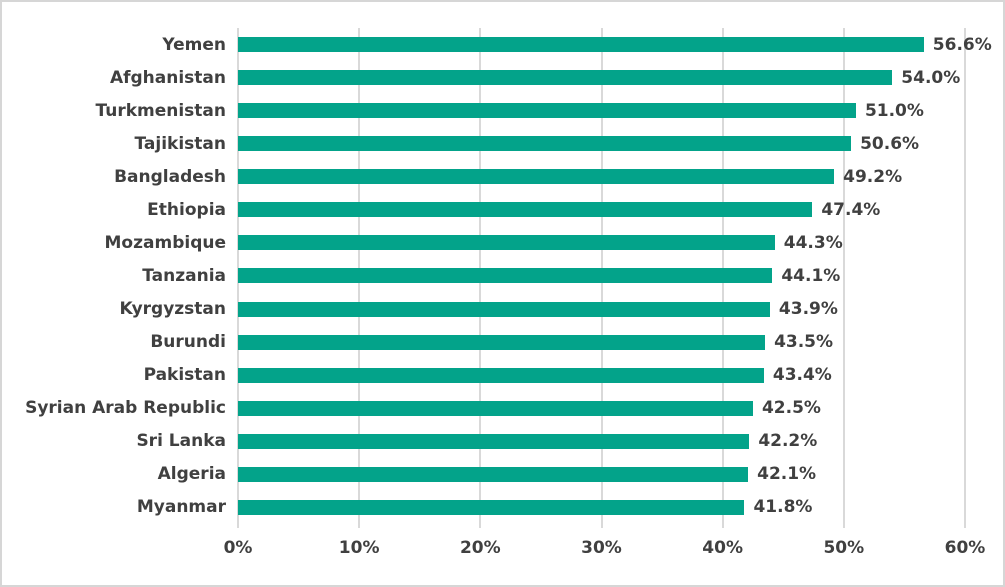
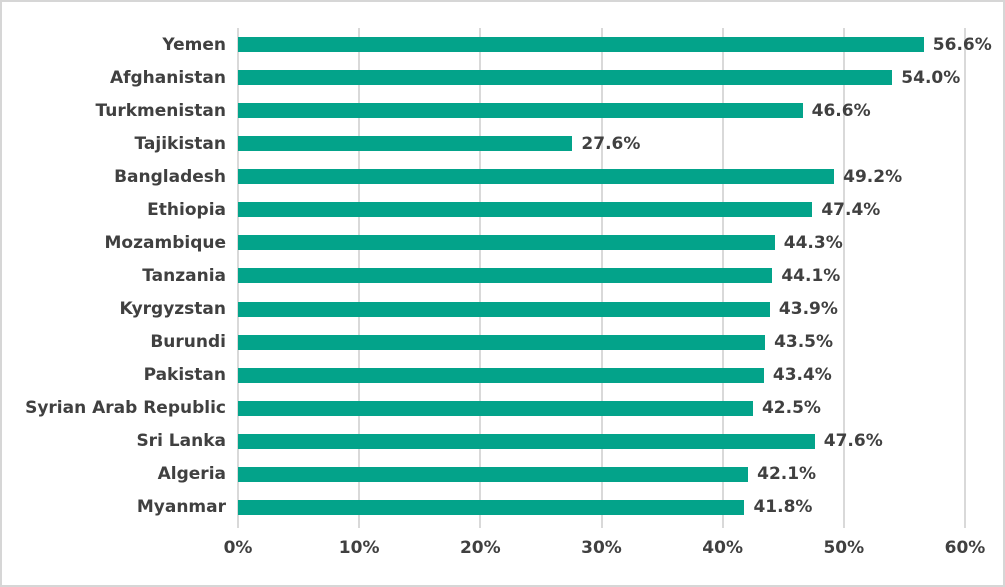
Turkmenistan: 51.0% -> 46.6%
Tajikistan: 50.6% -> 27.6%
Sri Lanka: 42.2% -> 47.6%
